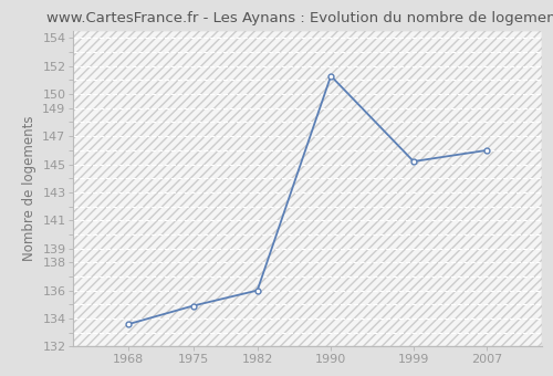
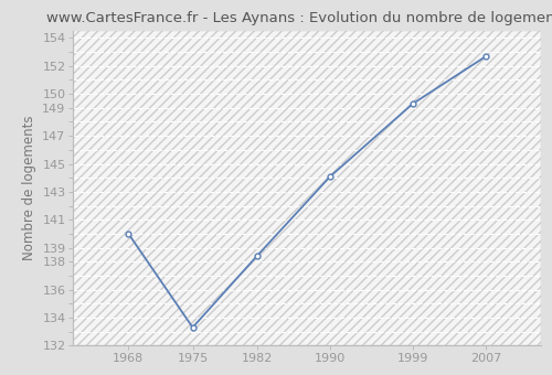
1968: 133.6 -> 140.0
1975: 134.9 -> 133.3
1982: 136.0 -> 138.4
1990: 151.3 -> 144.1
1999: 145.2 -> 149.3
2007: 146.0 -> 152.7
